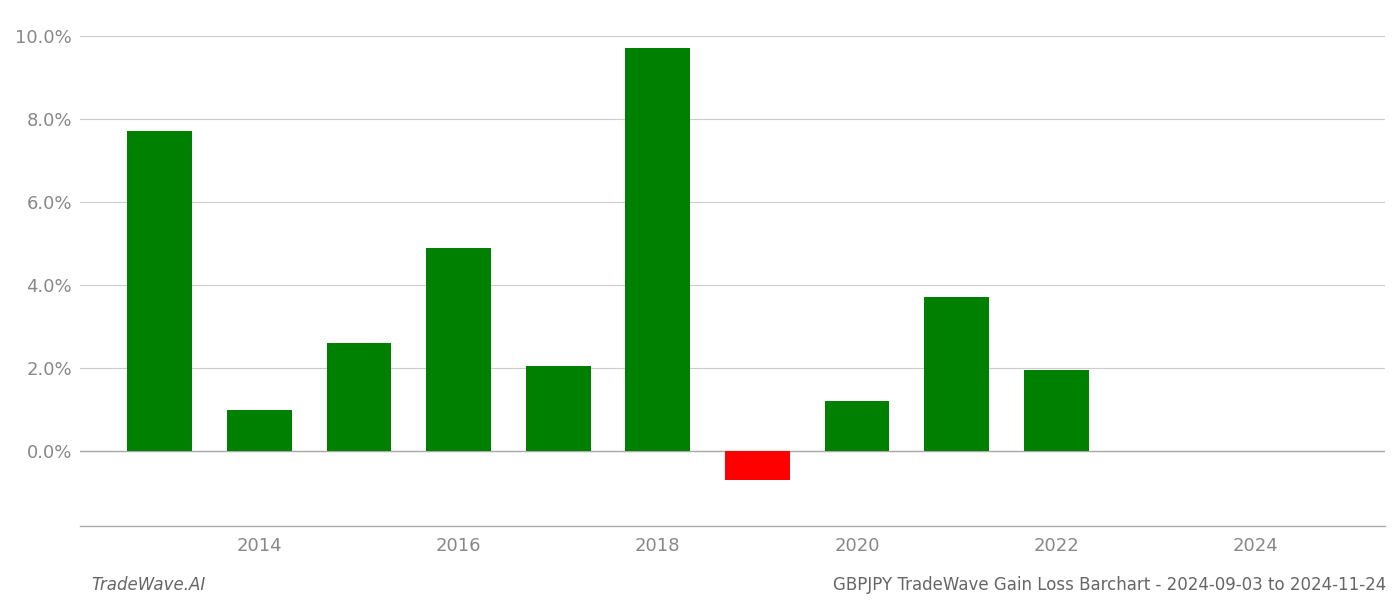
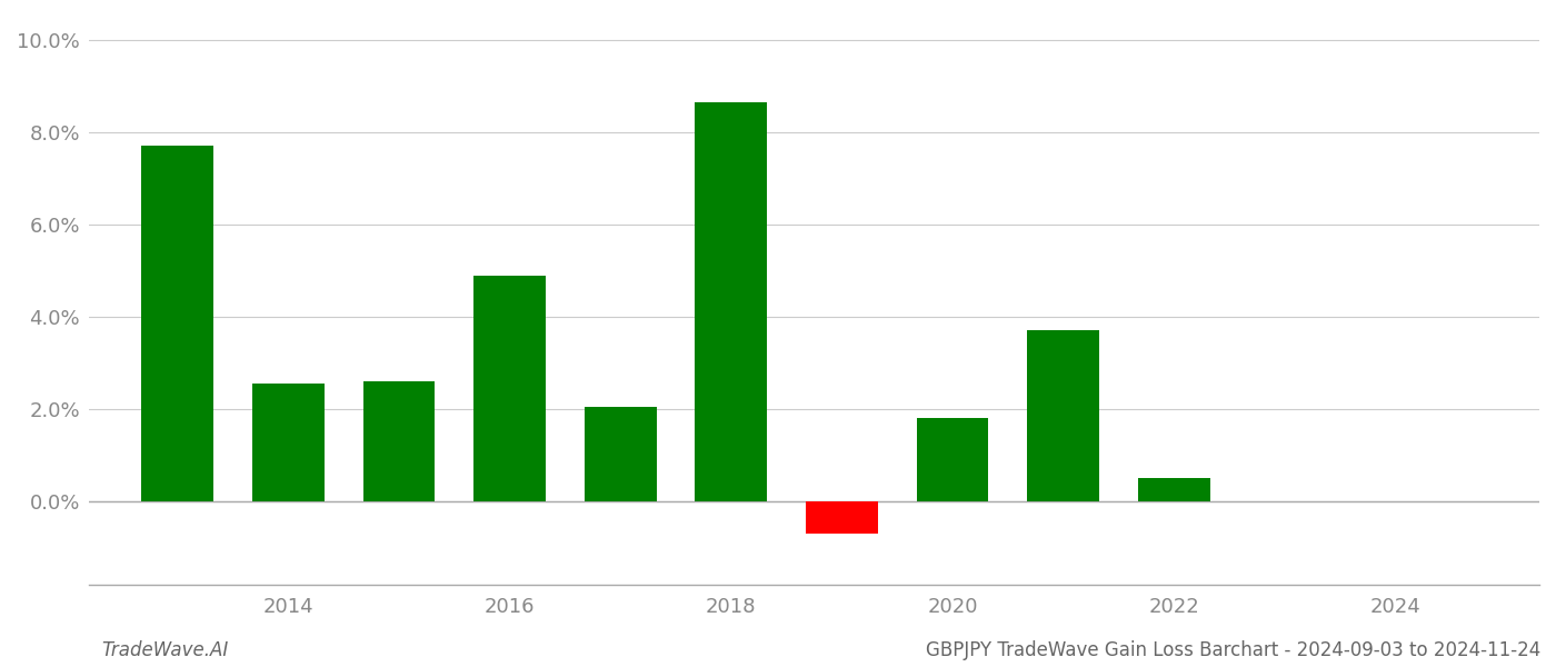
2014: 1.00% -> 2.55%
2018: 9.70% -> 8.65%
2020: 1.20% -> 1.80%
2022: 1.95% -> 0.50%
